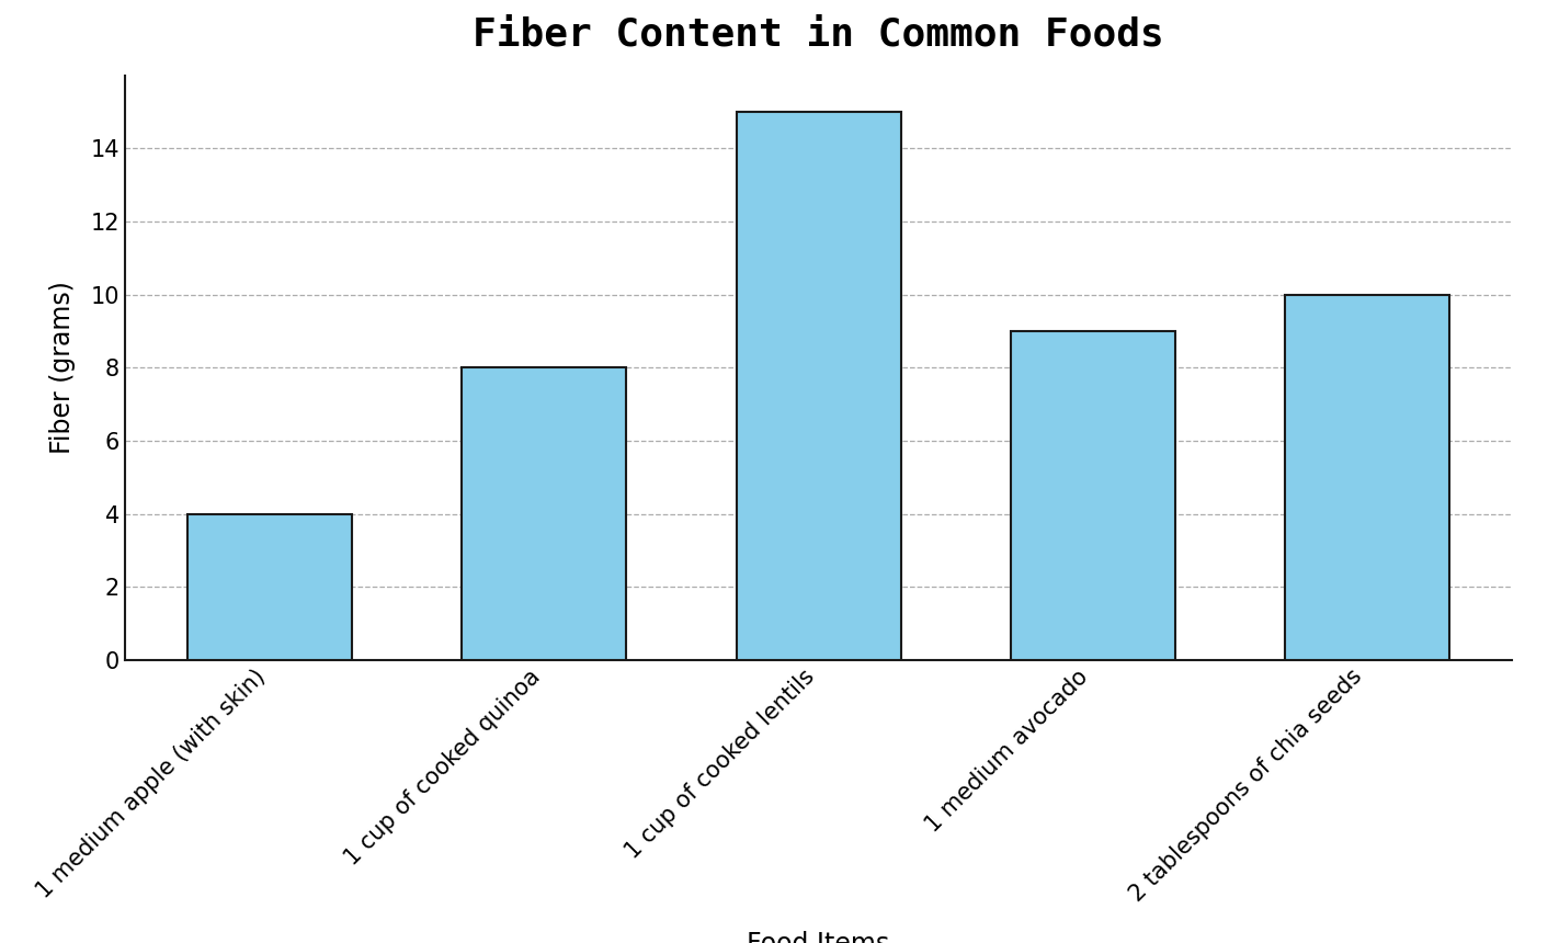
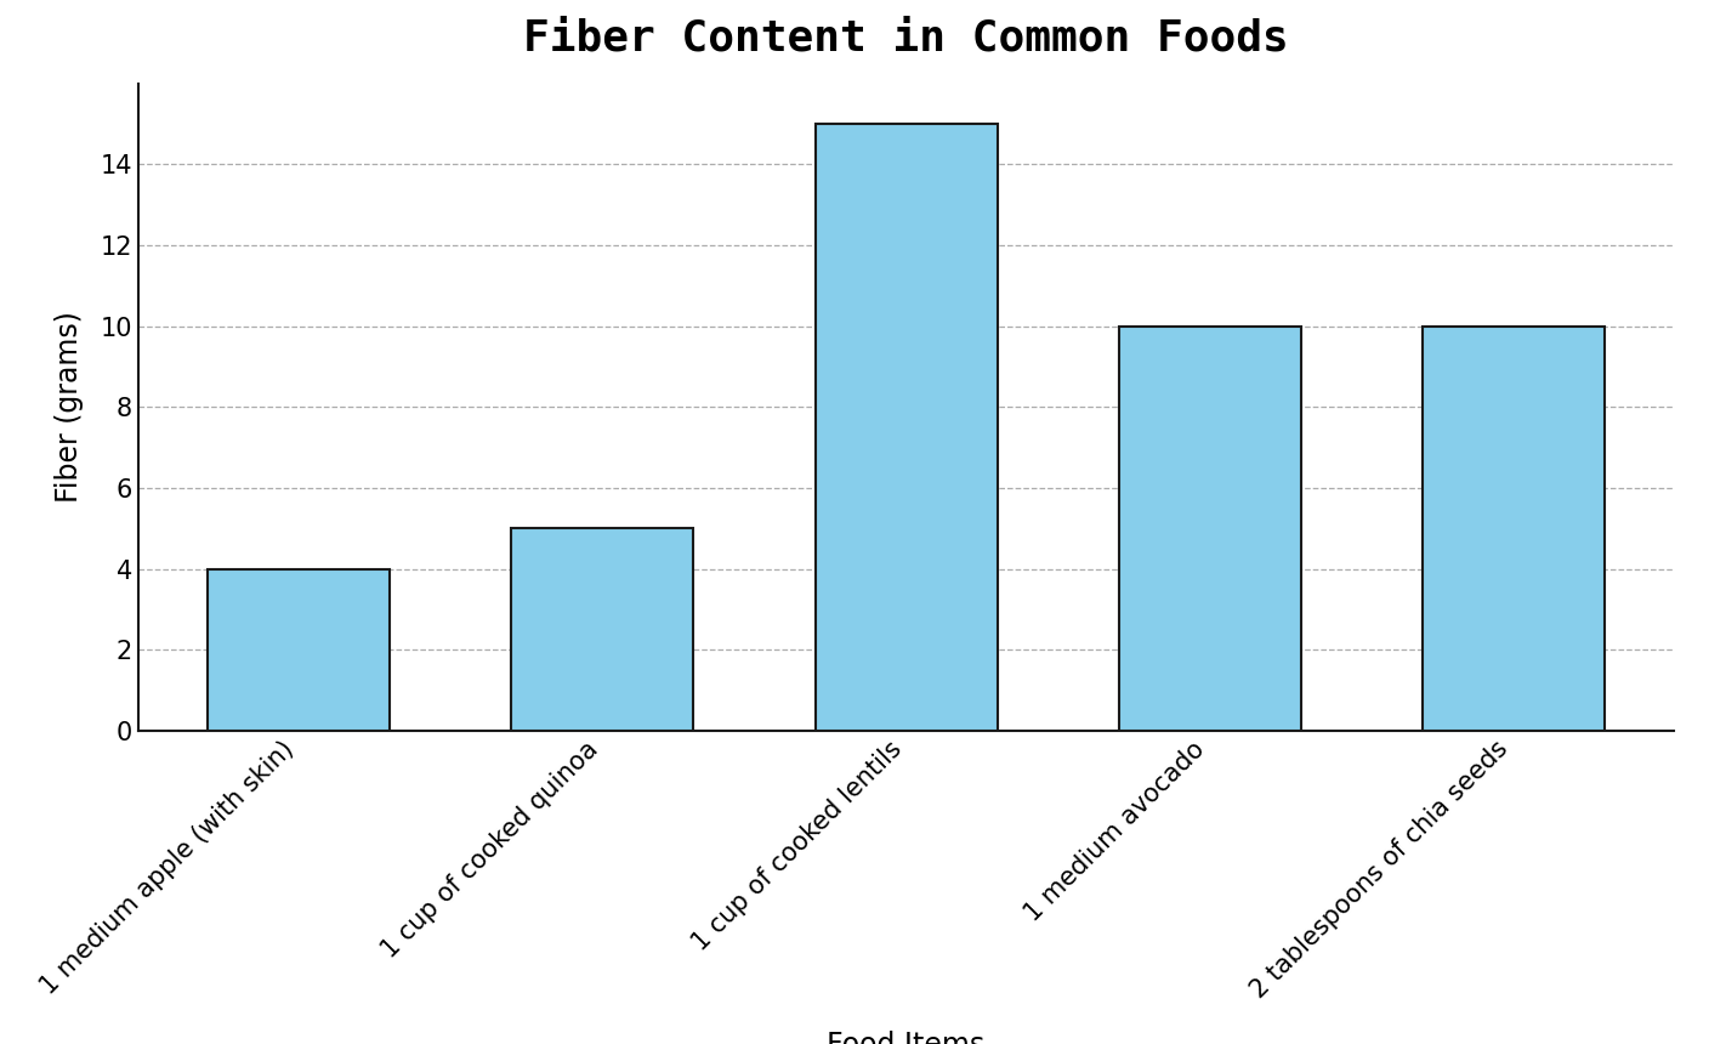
1 cup of cooked quinoa: 8 -> 5
1 medium avocado: 9 -> 10
